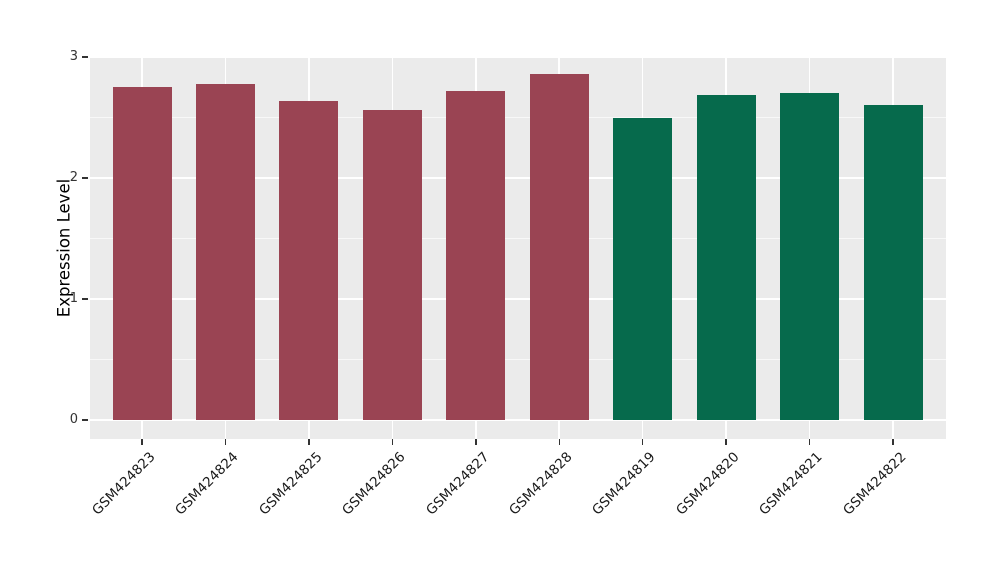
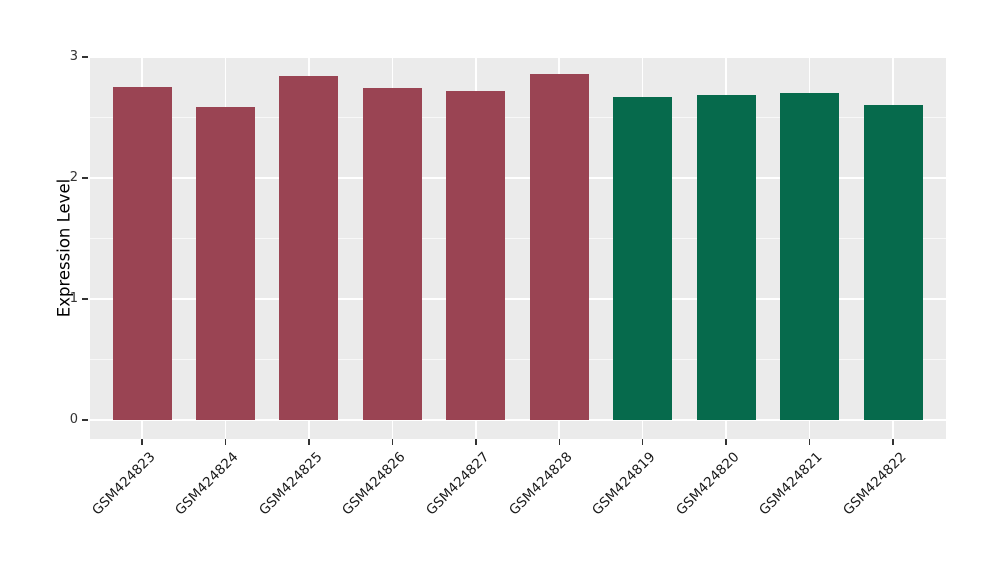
GSM424824: 2.78 -> 2.59
GSM424825: 2.64 -> 2.84
GSM424826: 2.56 -> 2.74
GSM424819: 2.50 -> 2.67
